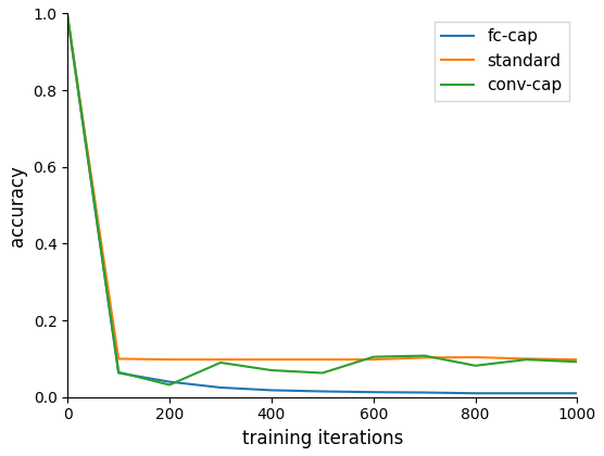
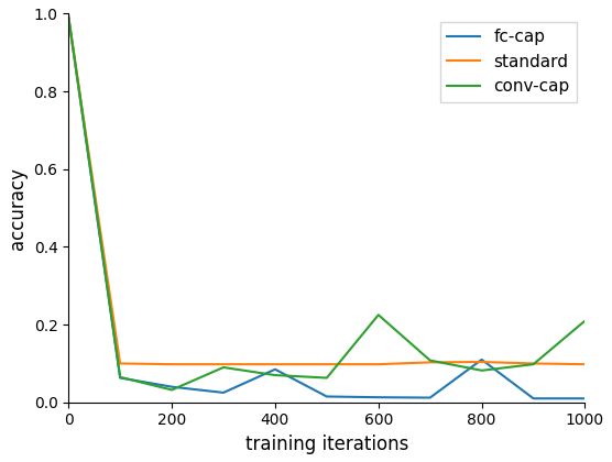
fc-cap/400: 0.018 -> 0.085
conv-cap/600: 0.105 -> 0.225
fc-cap/800: 0.010 -> 0.110
conv-cap/1000: 0.092 -> 0.210
